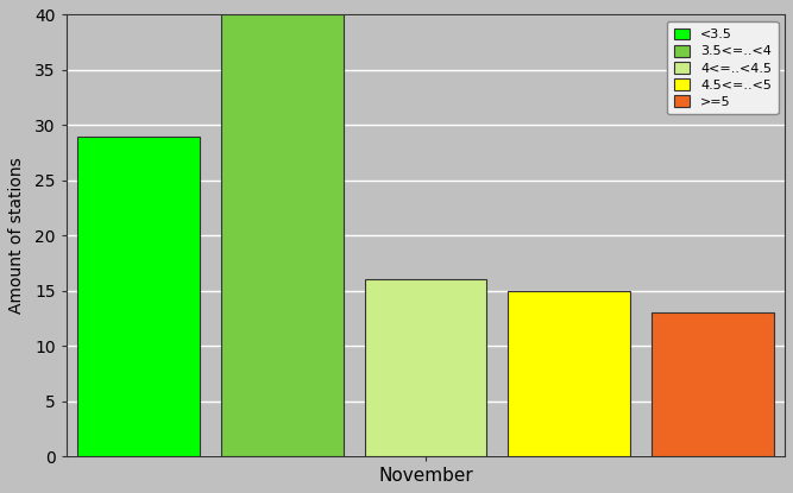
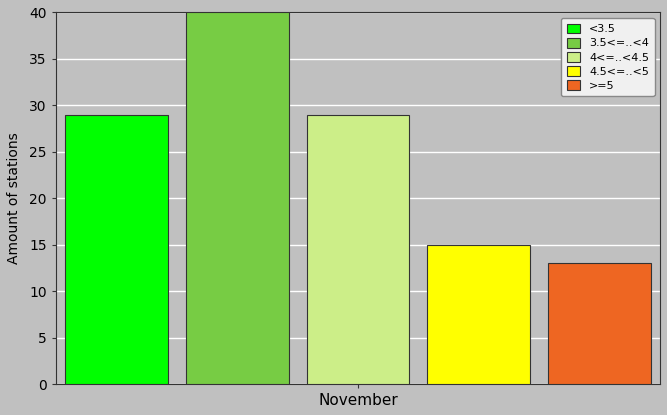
November: 16 -> 29
